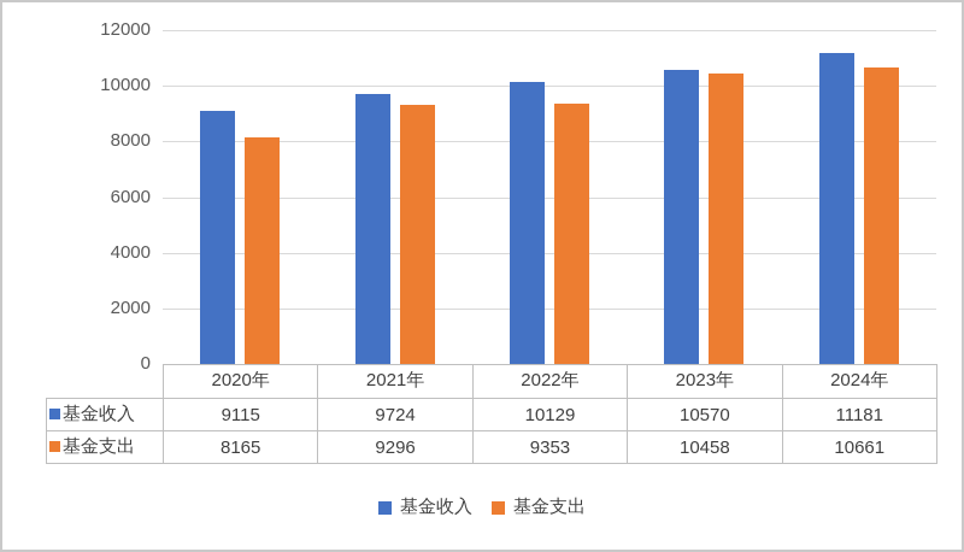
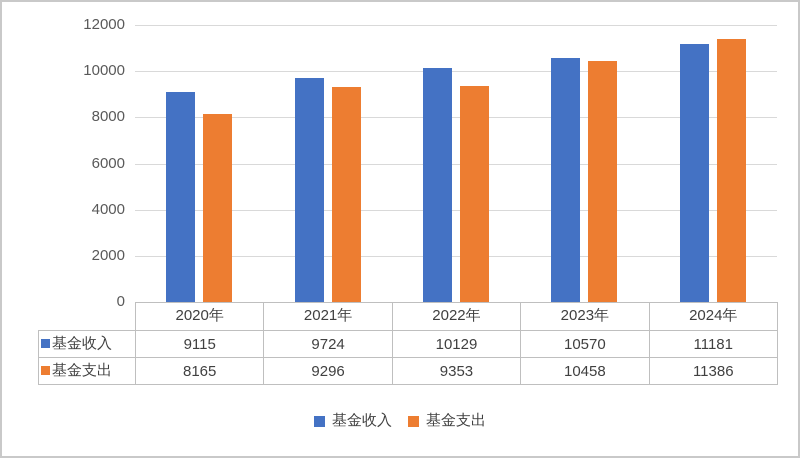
基金支出/2024年: 10661 -> 11386
